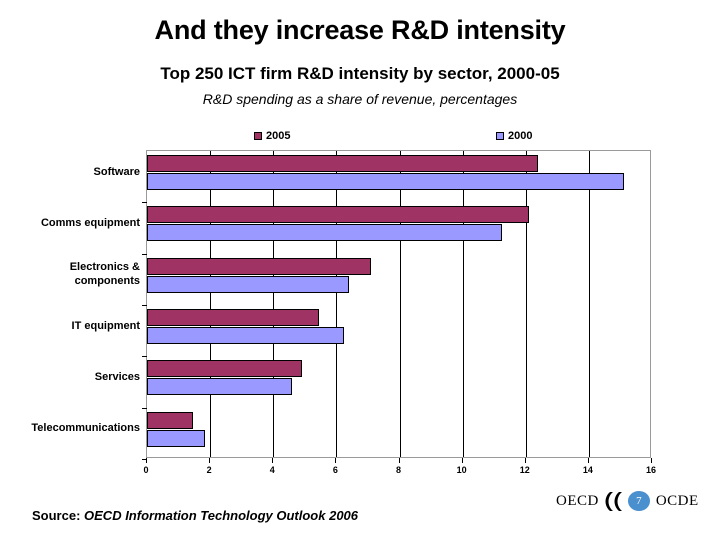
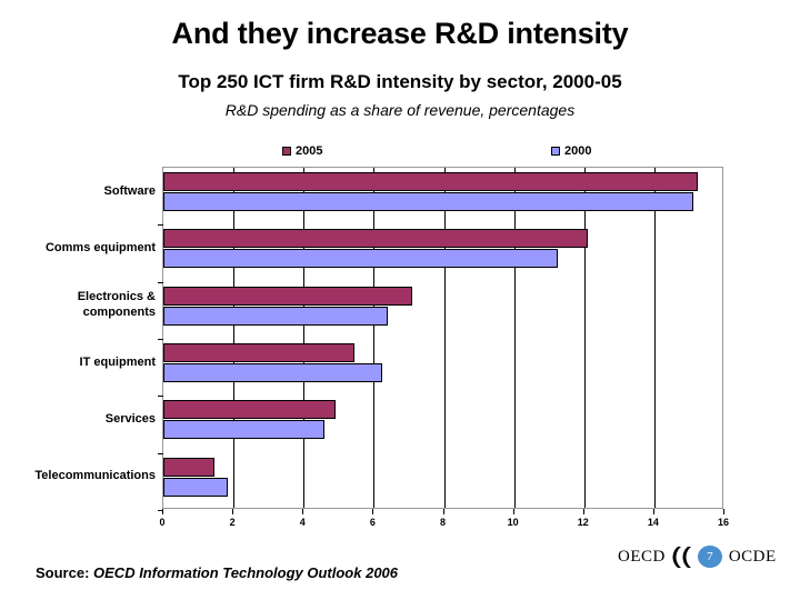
2005/Software: 12.4 -> 15.2
